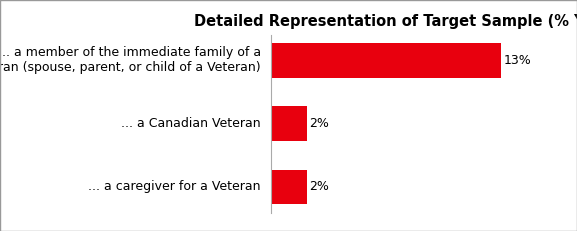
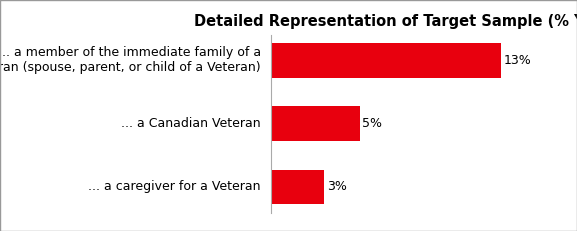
... a Canadian Veteran: 2% -> 5%
... a caregiver for a Veteran: 2% -> 3%
